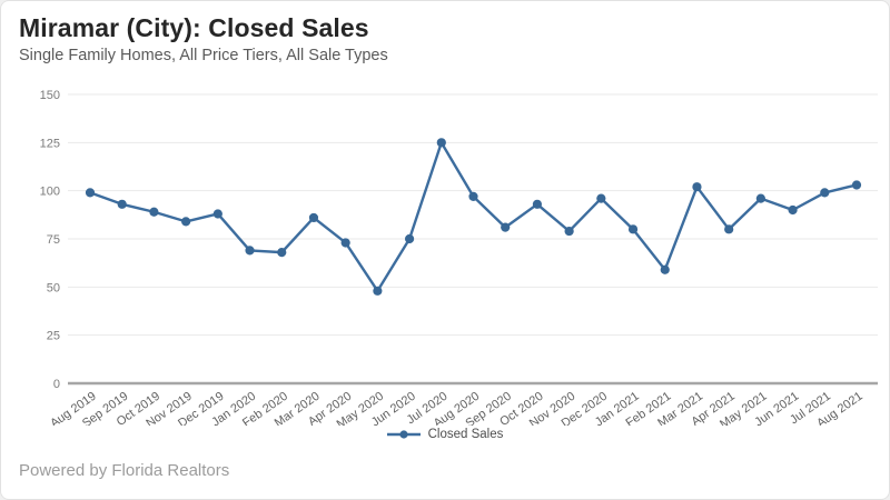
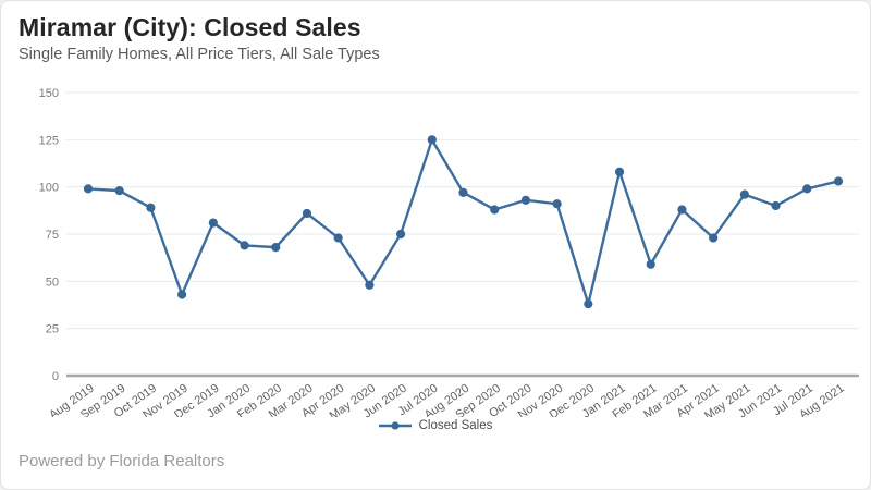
Sep 2019: 93 -> 98
Nov 2019: 84 -> 43
Dec 2019: 88 -> 81
Sep 2020: 81 -> 88
Nov 2020: 79 -> 91
Dec 2020: 96 -> 38
Jan 2021: 80 -> 108
Mar 2021: 102 -> 88
Apr 2021: 80 -> 73
